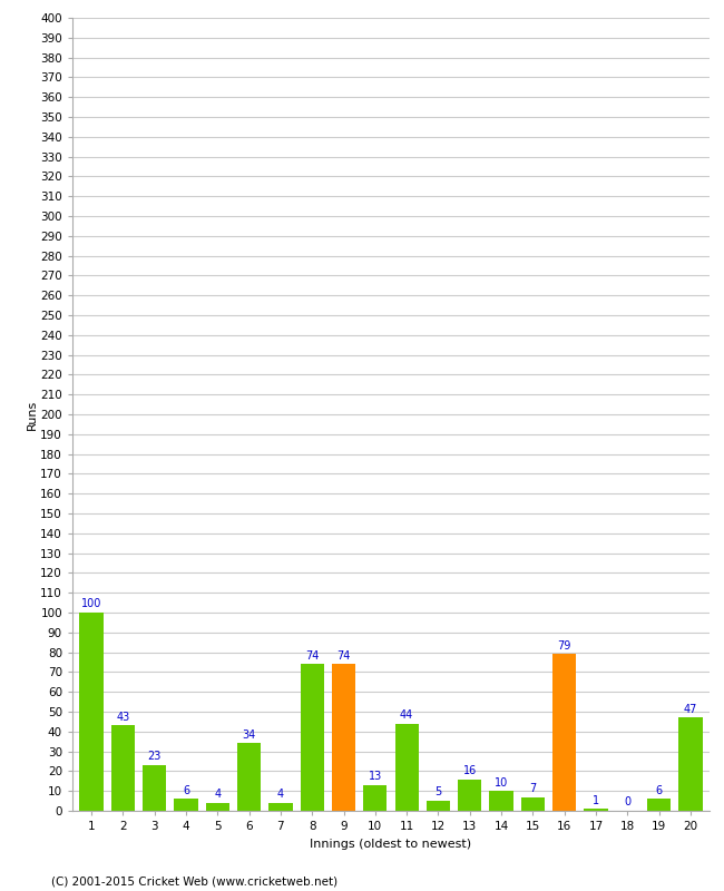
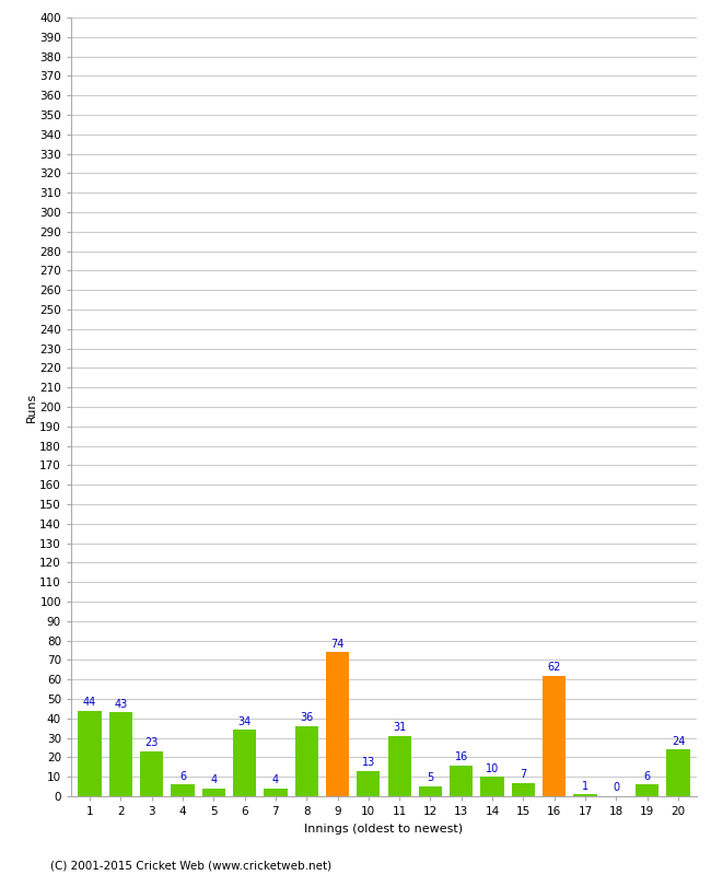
1: 100 -> 44
8: 74 -> 36
11: 44 -> 31
16: 79 -> 62
20: 47 -> 24
